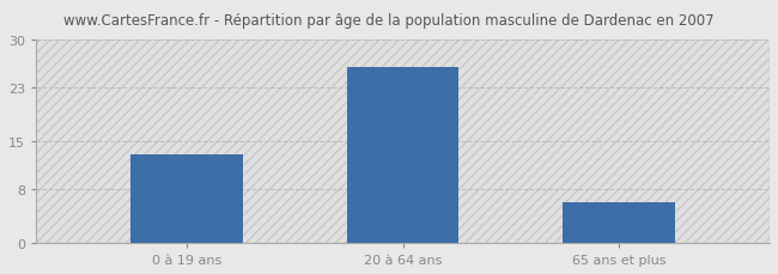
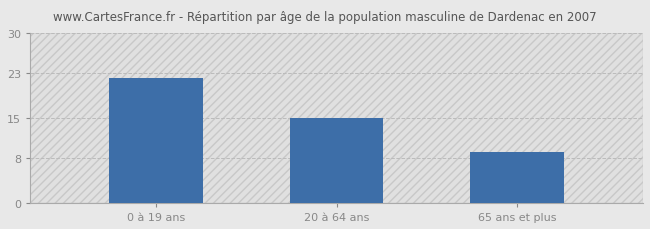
0 à 19 ans: 13 -> 22
20 à 64 ans: 26 -> 15
65 ans et plus: 6 -> 9
